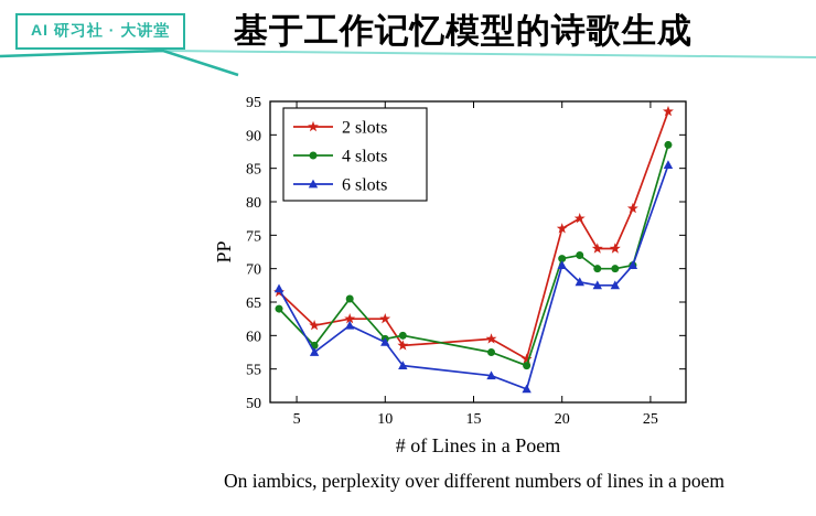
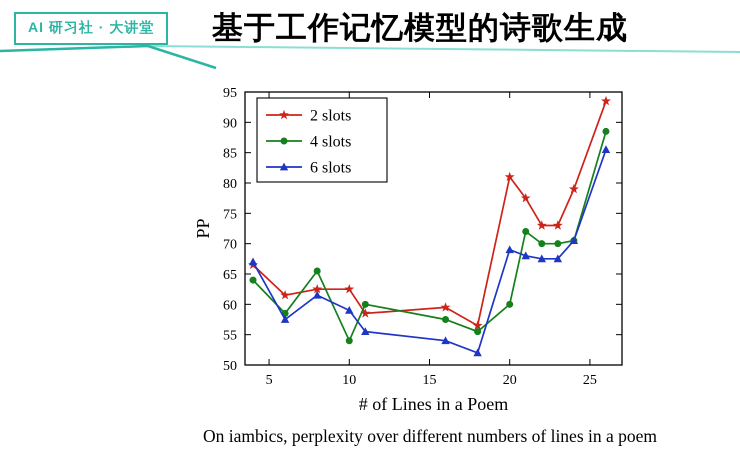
4 slots/10: 60 -> 54
2 slots/20: 76 -> 81
4 slots/20: 72 -> 60
6 slots/20: 70 -> 69
